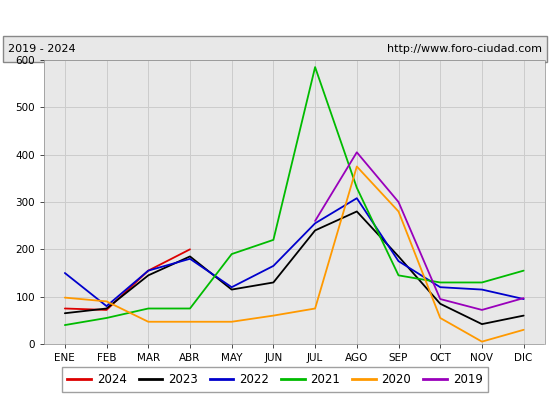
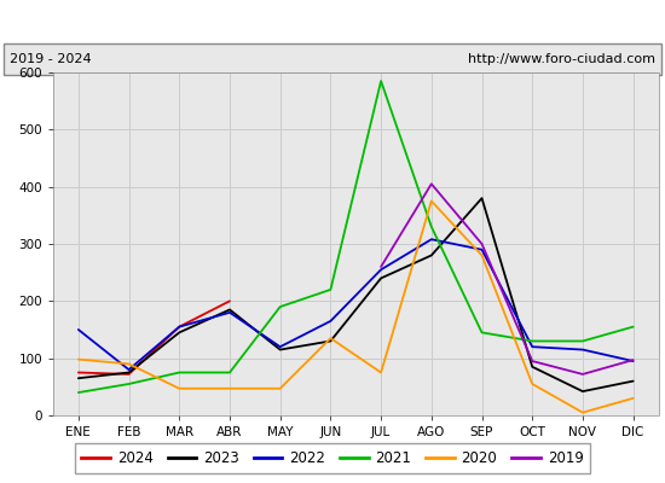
2020/JUN: 60 -> 135
2023/SEP: 185 -> 380
2022/SEP: 175 -> 290
